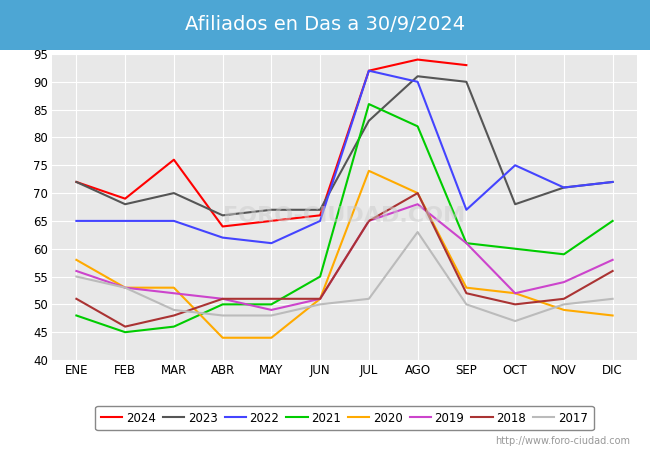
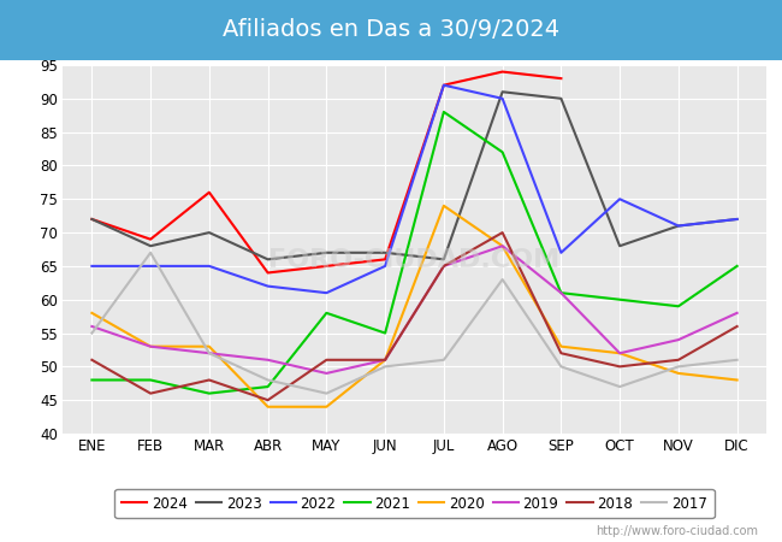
2021/FEB: 45 -> 48
2017/FEB: 53 -> 67
2017/MAR: 49 -> 52
2021/ABR: 50 -> 47
2018/ABR: 51 -> 45
2021/MAY: 50 -> 58
2017/MAY: 48 -> 46
2023/JUL: 83 -> 66
2021/JUL: 86 -> 88
2020/AGO: 70 -> 68
